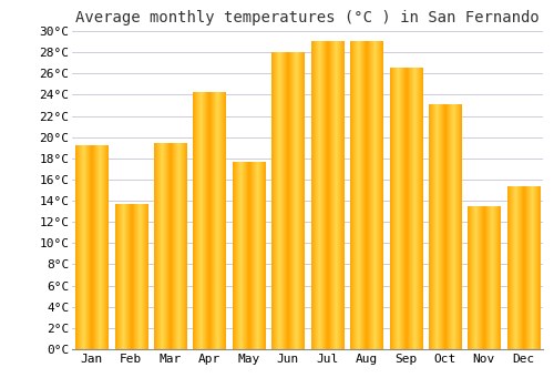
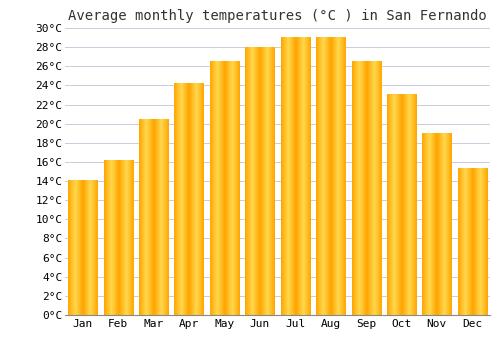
Jan: 19.2°C -> 14.1°C
Feb: 13.6°C -> 16.1°C
Mar: 19.4°C -> 20.4°C
May: 17.6°C -> 26.5°C
Nov: 13.4°C -> 19.0°C
